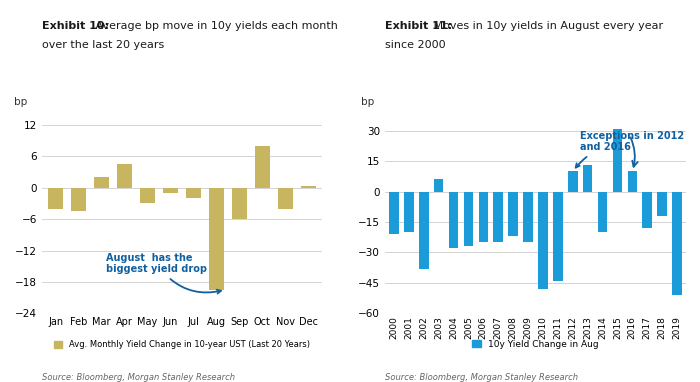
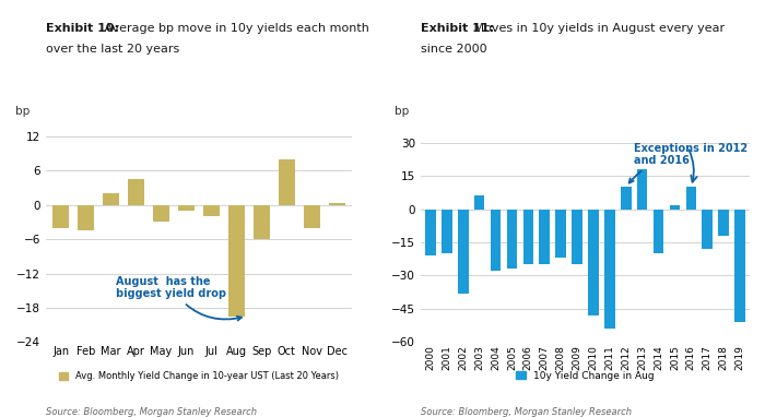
2011: -44 -> -54
2013: 13 -> 18
2015: 31 -> 2
